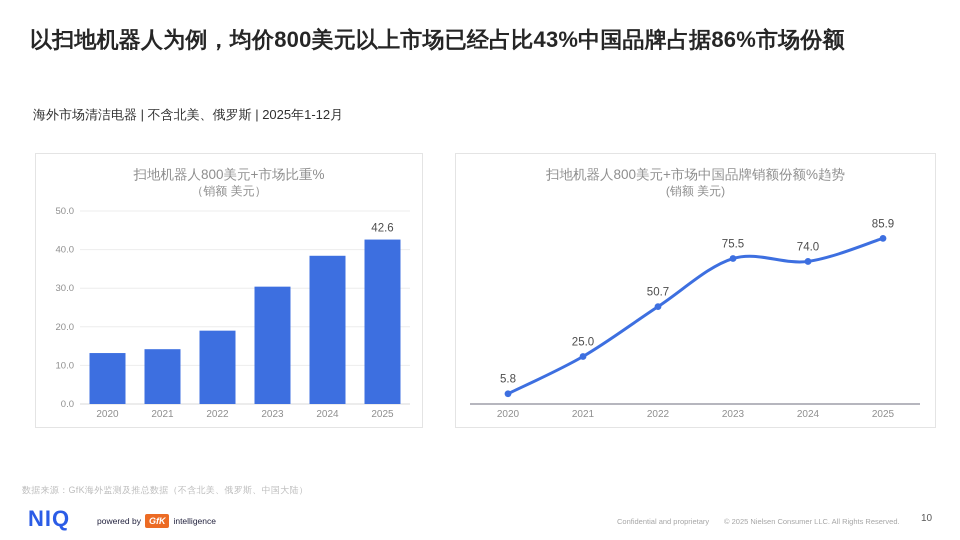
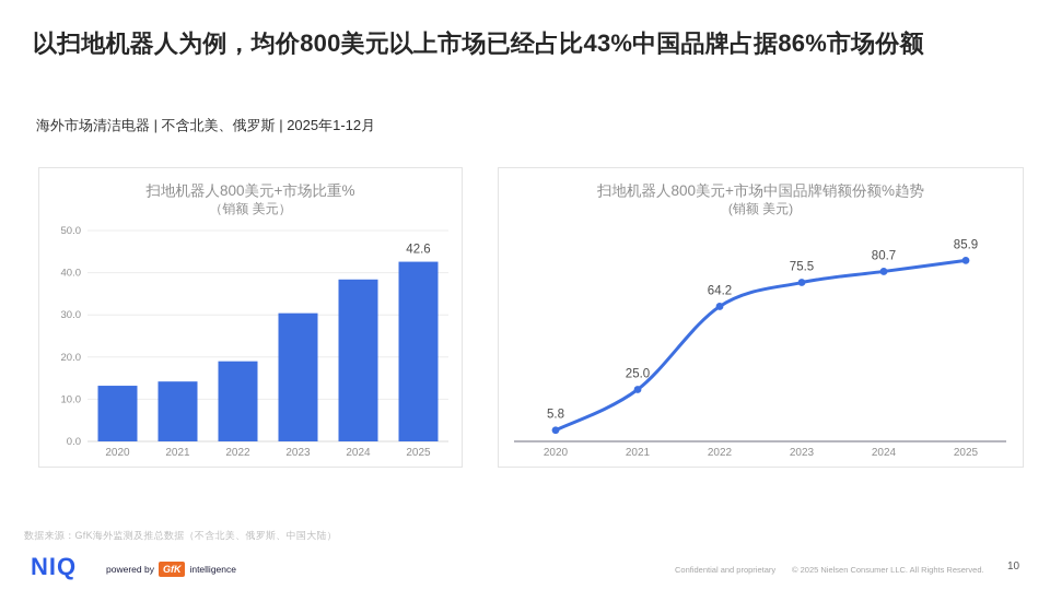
扫地机器人800美元+市场中国品牌销额份额%趋势/2022: 50.7 -> 64.2
扫地机器人800美元+市场中国品牌销额份额%趋势/2024: 74.0 -> 80.7
